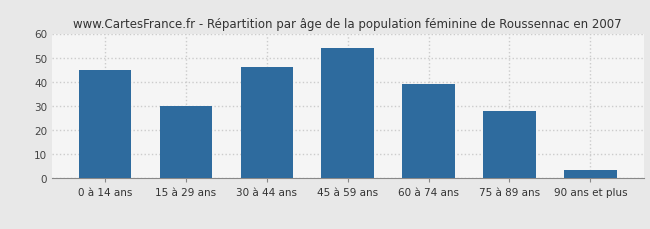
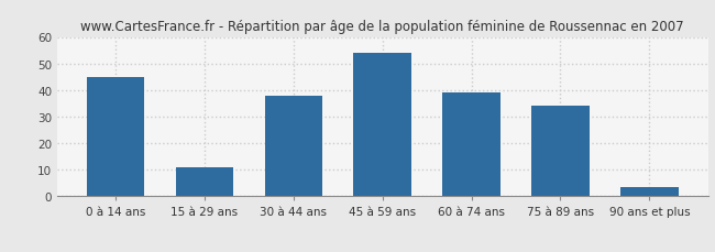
15 à 29 ans: 30.0 -> 11.0
30 à 44 ans: 46.0 -> 38.0
75 à 89 ans: 28.0 -> 34.0
